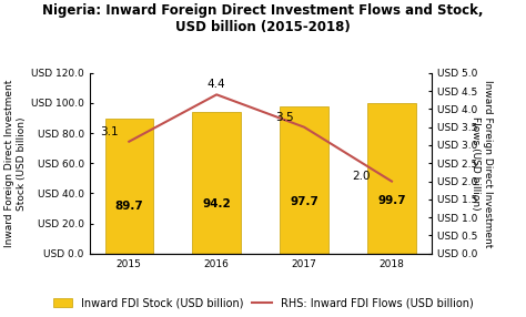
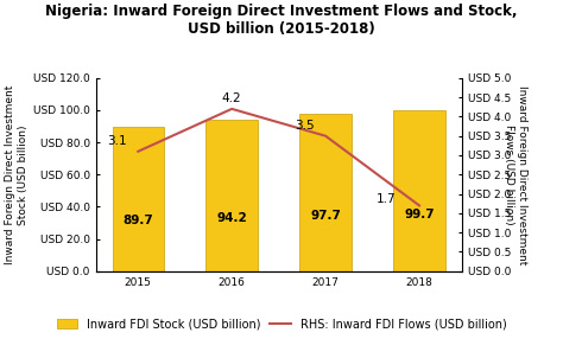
RHS: Inward FDI Flows (USD billion)/2016: 4.4 -> 4.2
RHS: Inward FDI Flows (USD billion)/2018: 2.0 -> 1.7
